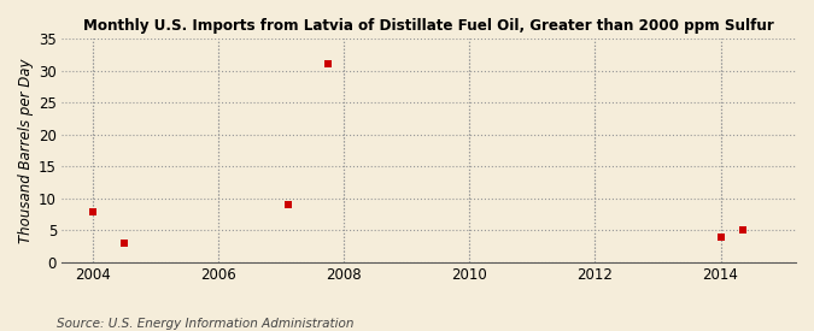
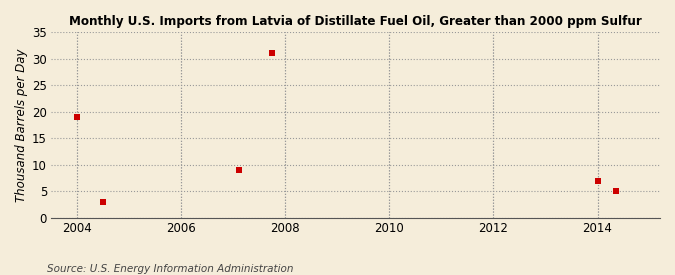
2004: 8 -> 19
2014: 4 -> 7
